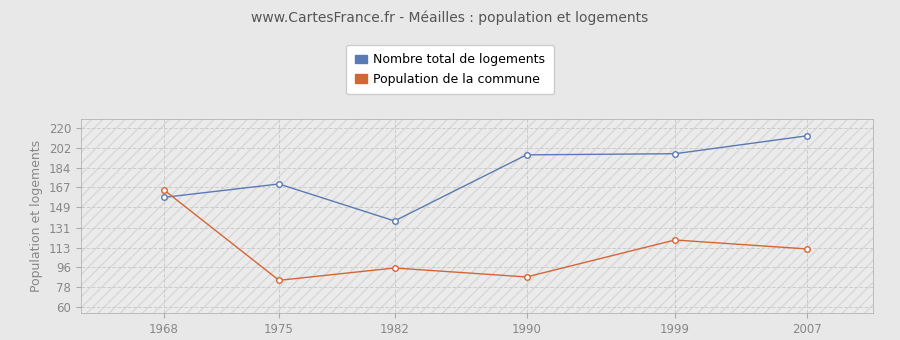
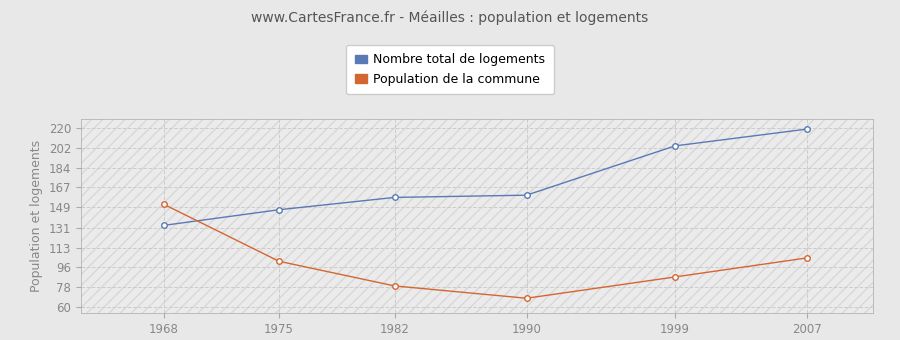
Nombre total de logements/1968: 158 -> 133
Population de la commune/1968: 165 -> 152
Nombre total de logements/1975: 170 -> 147
Population de la commune/1975: 84 -> 101
Nombre total de logements/1982: 137 -> 158
Population de la commune/1982: 95 -> 79
Nombre total de logements/1990: 196 -> 160
Population de la commune/1990: 87 -> 68
Nombre total de logements/1999: 197 -> 204
Population de la commune/1999: 120 -> 87
Nombre total de logements/2007: 213 -> 219
Population de la commune/2007: 112 -> 104
